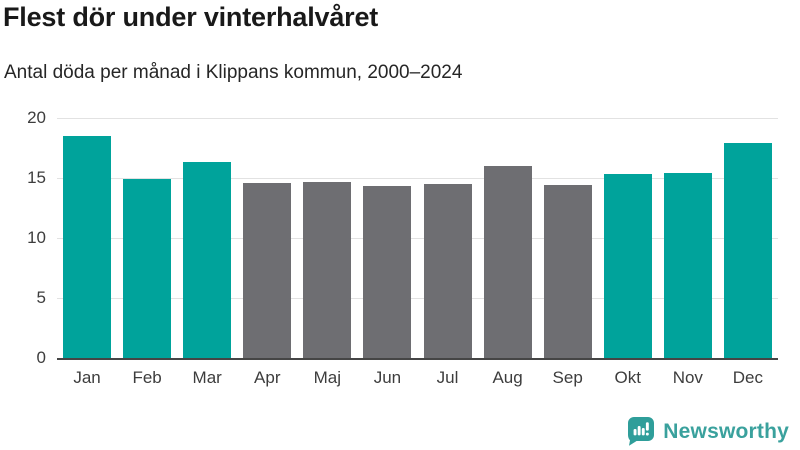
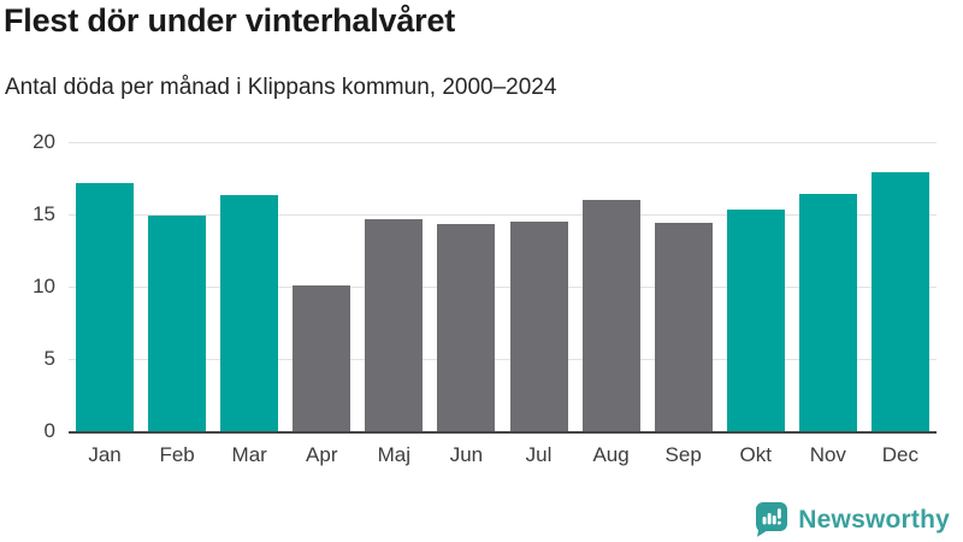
Jan: 18.5 -> 17.2
Apr: 14.6 -> 10.1
Nov: 15.4 -> 16.4
